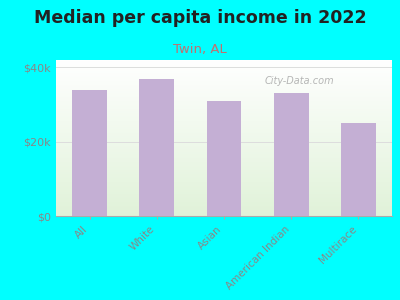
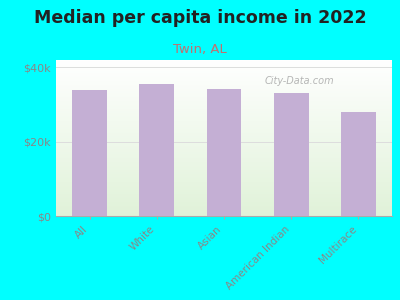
White: $37.0k -> $35.5k
Asian: $31.0k -> $34.2k
Multirace: $25.0k -> $28.0k
